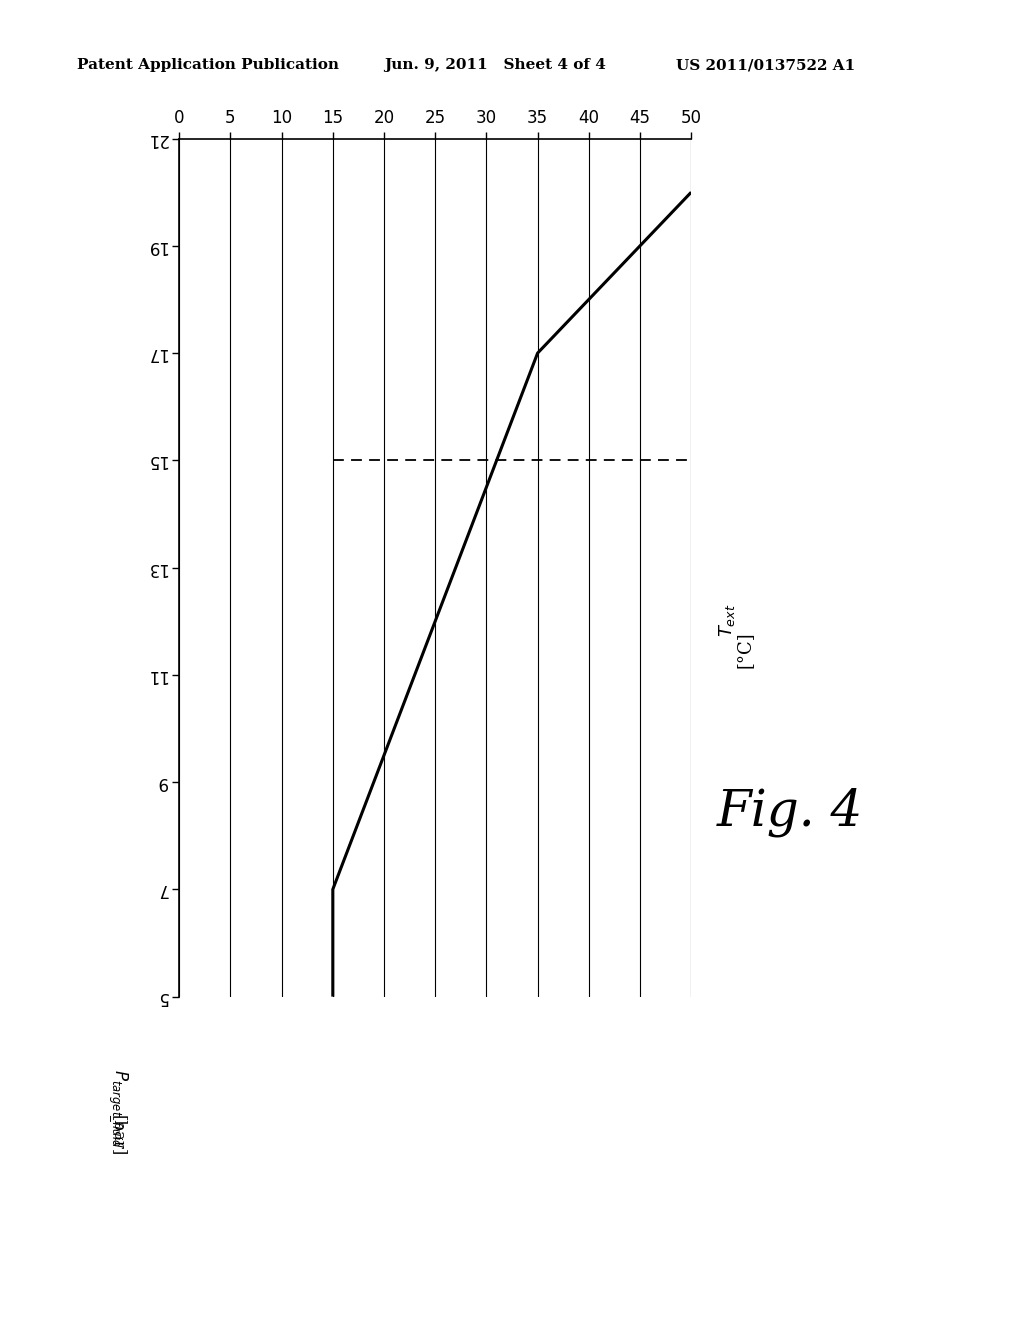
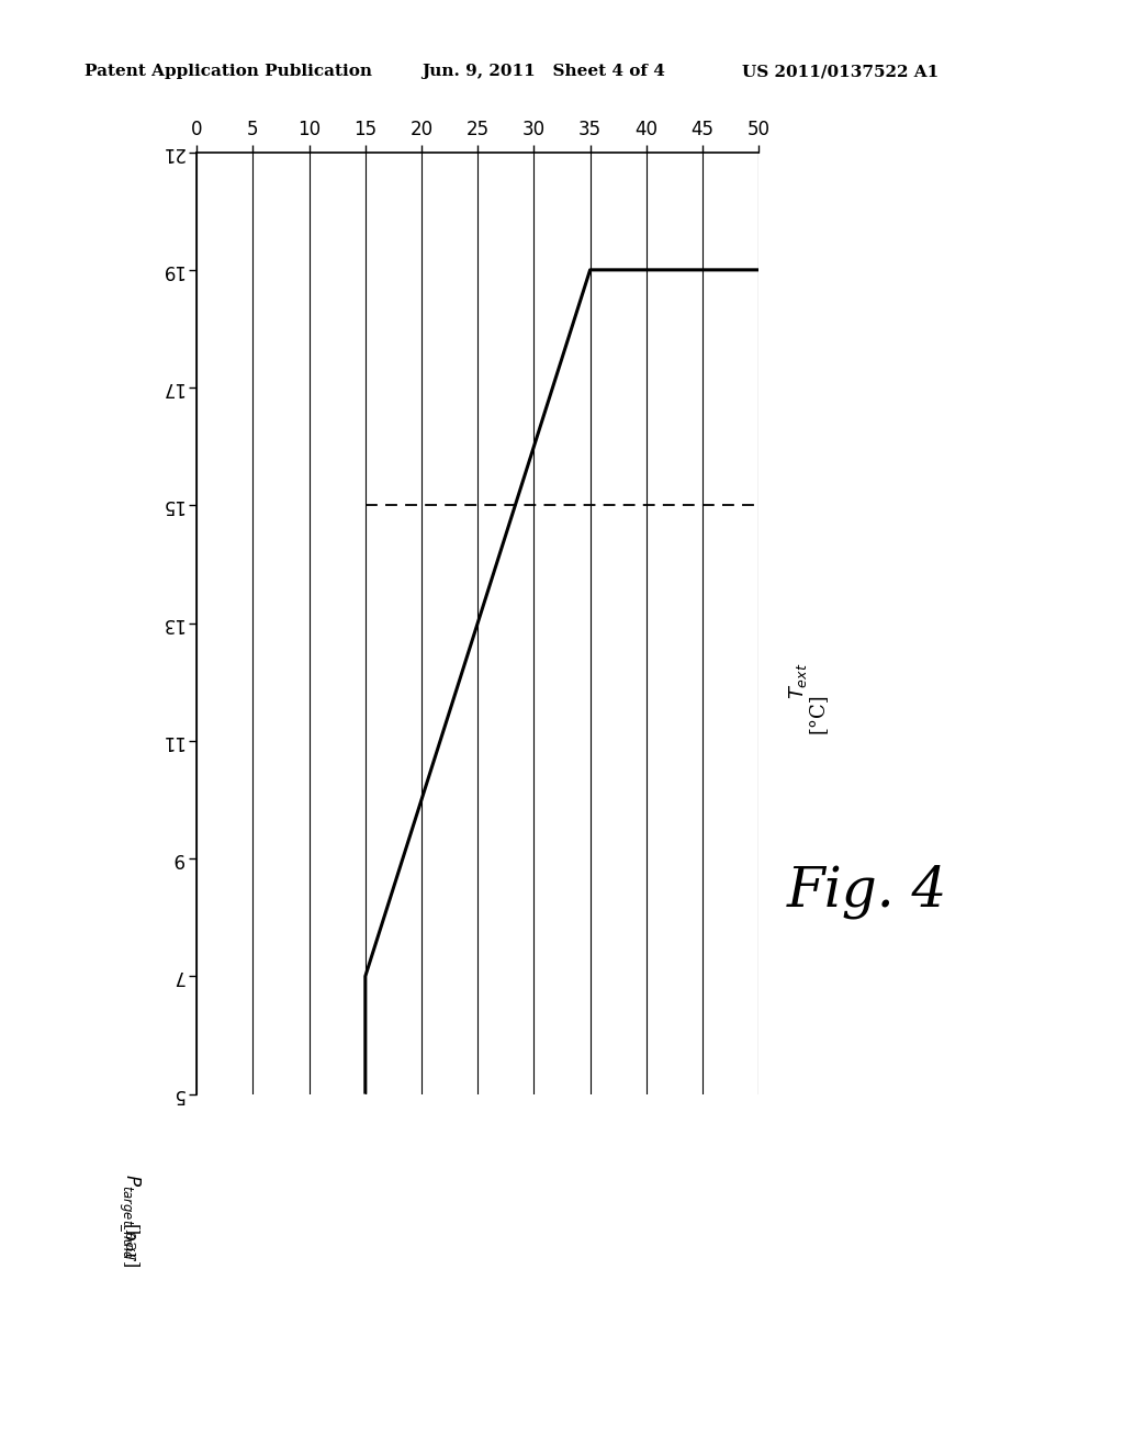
35: 17 -> 19
50: 20 -> 19
